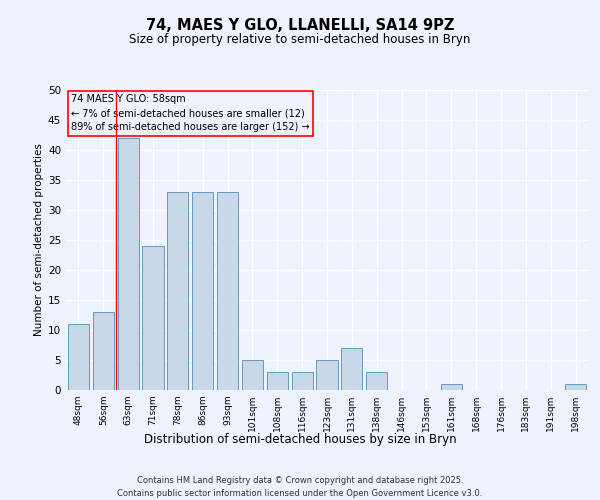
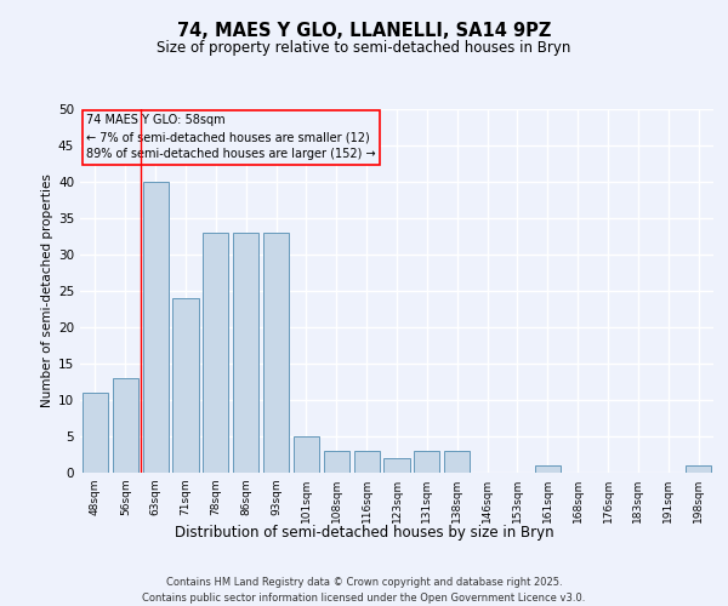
63sqm: 42 -> 40
123sqm: 5 -> 2
131sqm: 7 -> 3
